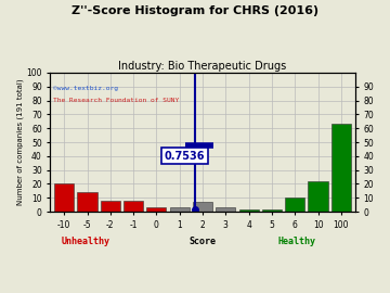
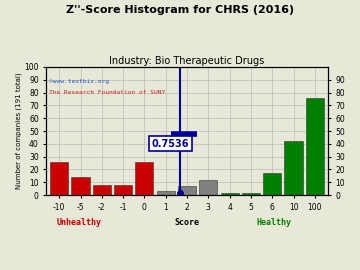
-10: 20 -> 26
0: 3 -> 26
3: 3 -> 12
6: 10 -> 17
10: 22 -> 42
100: 63 -> 76
